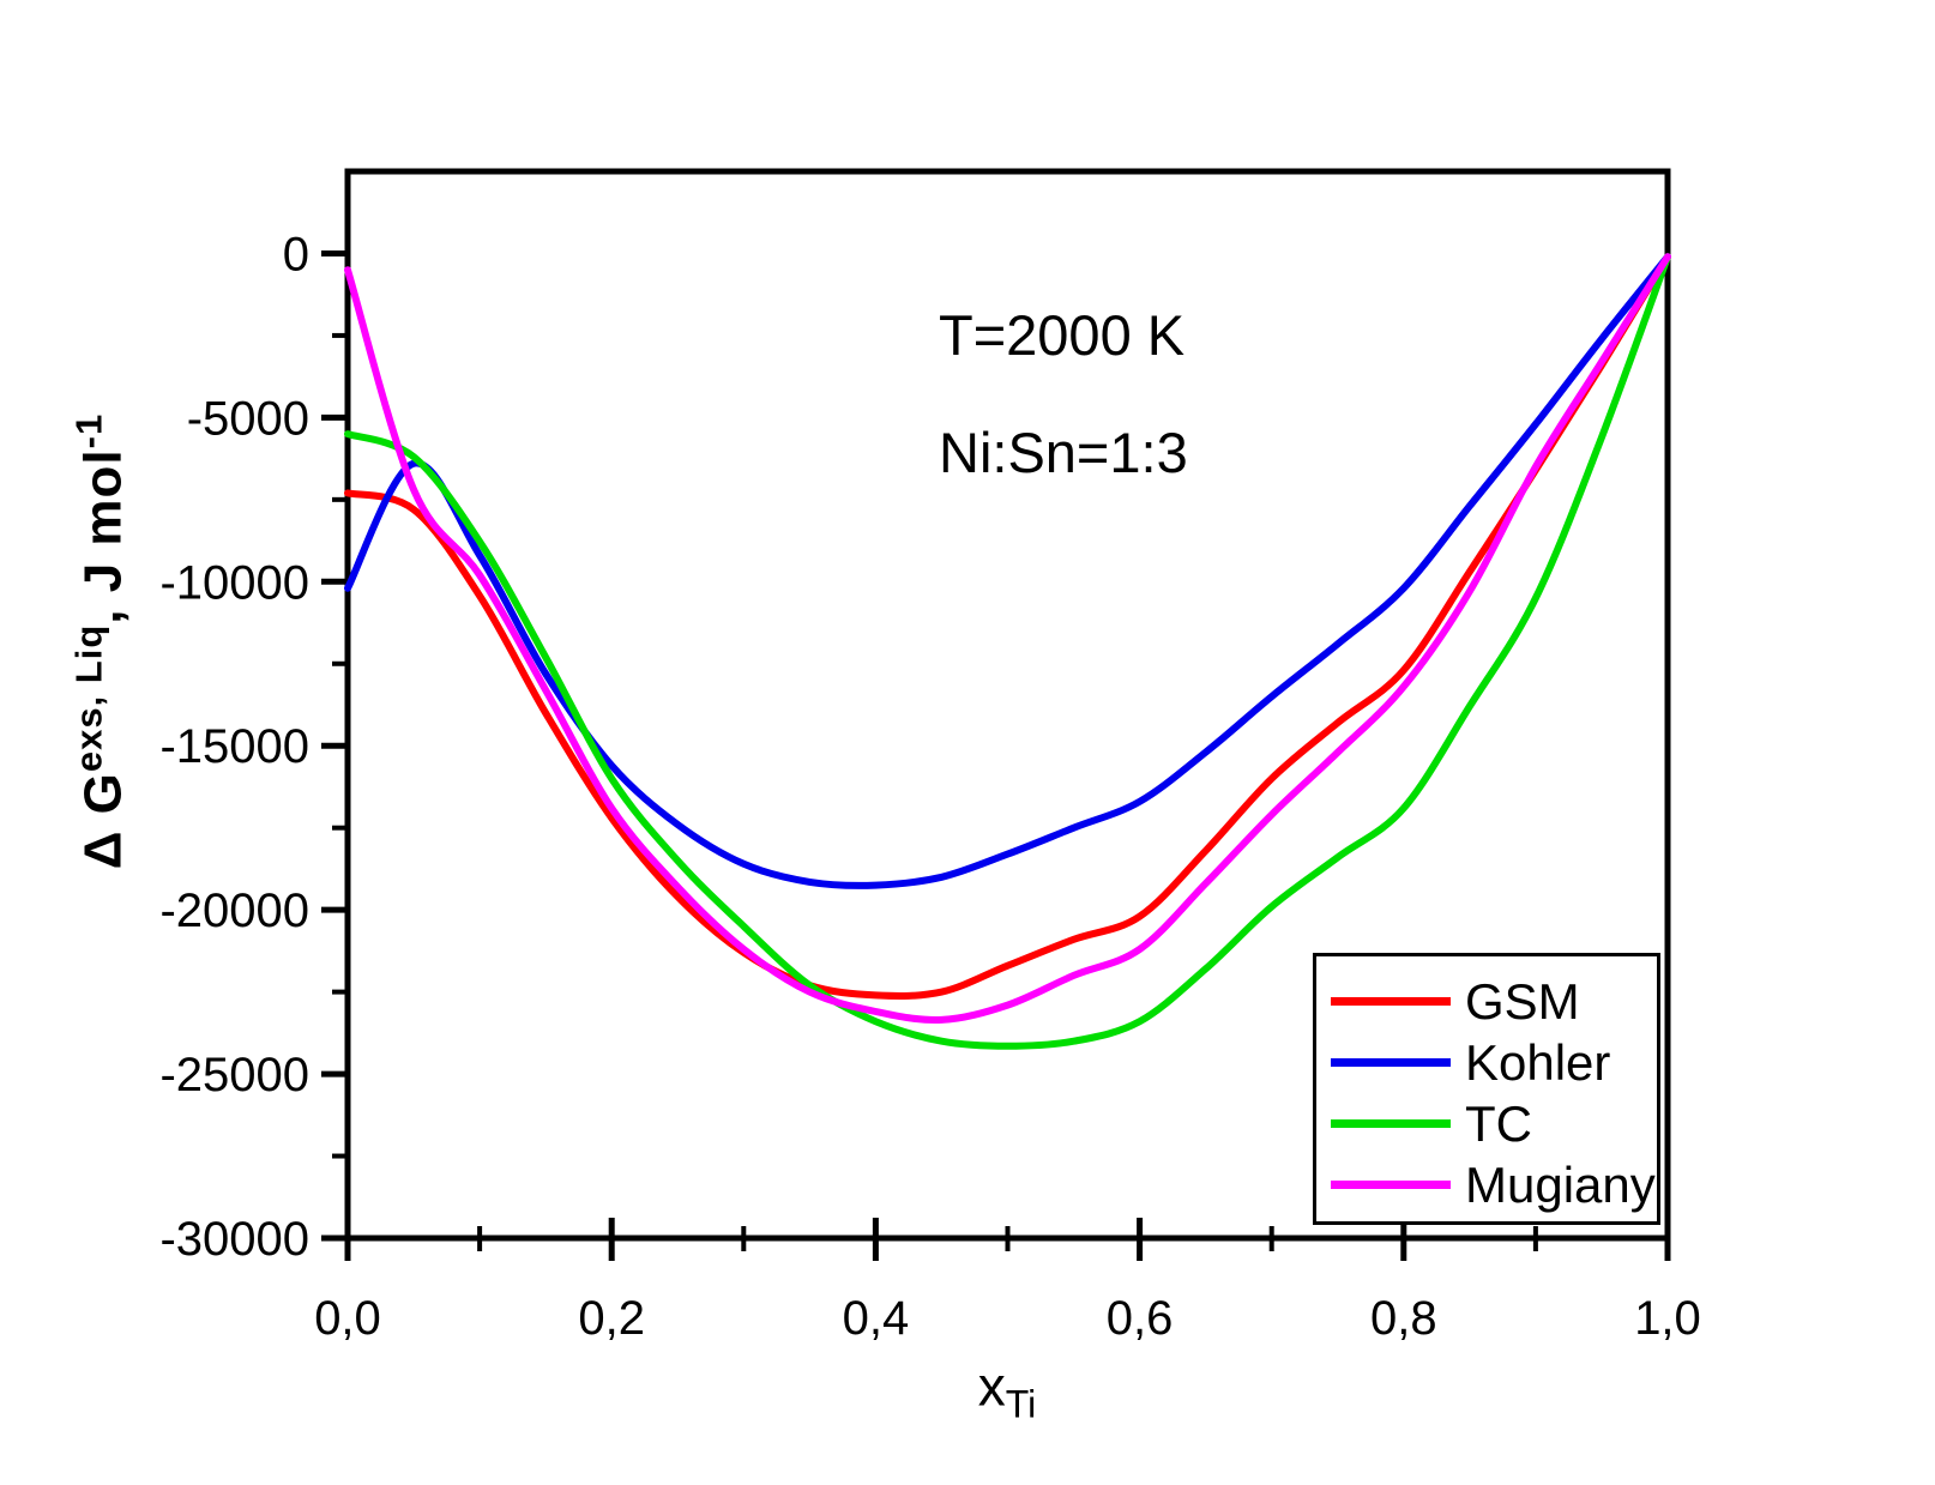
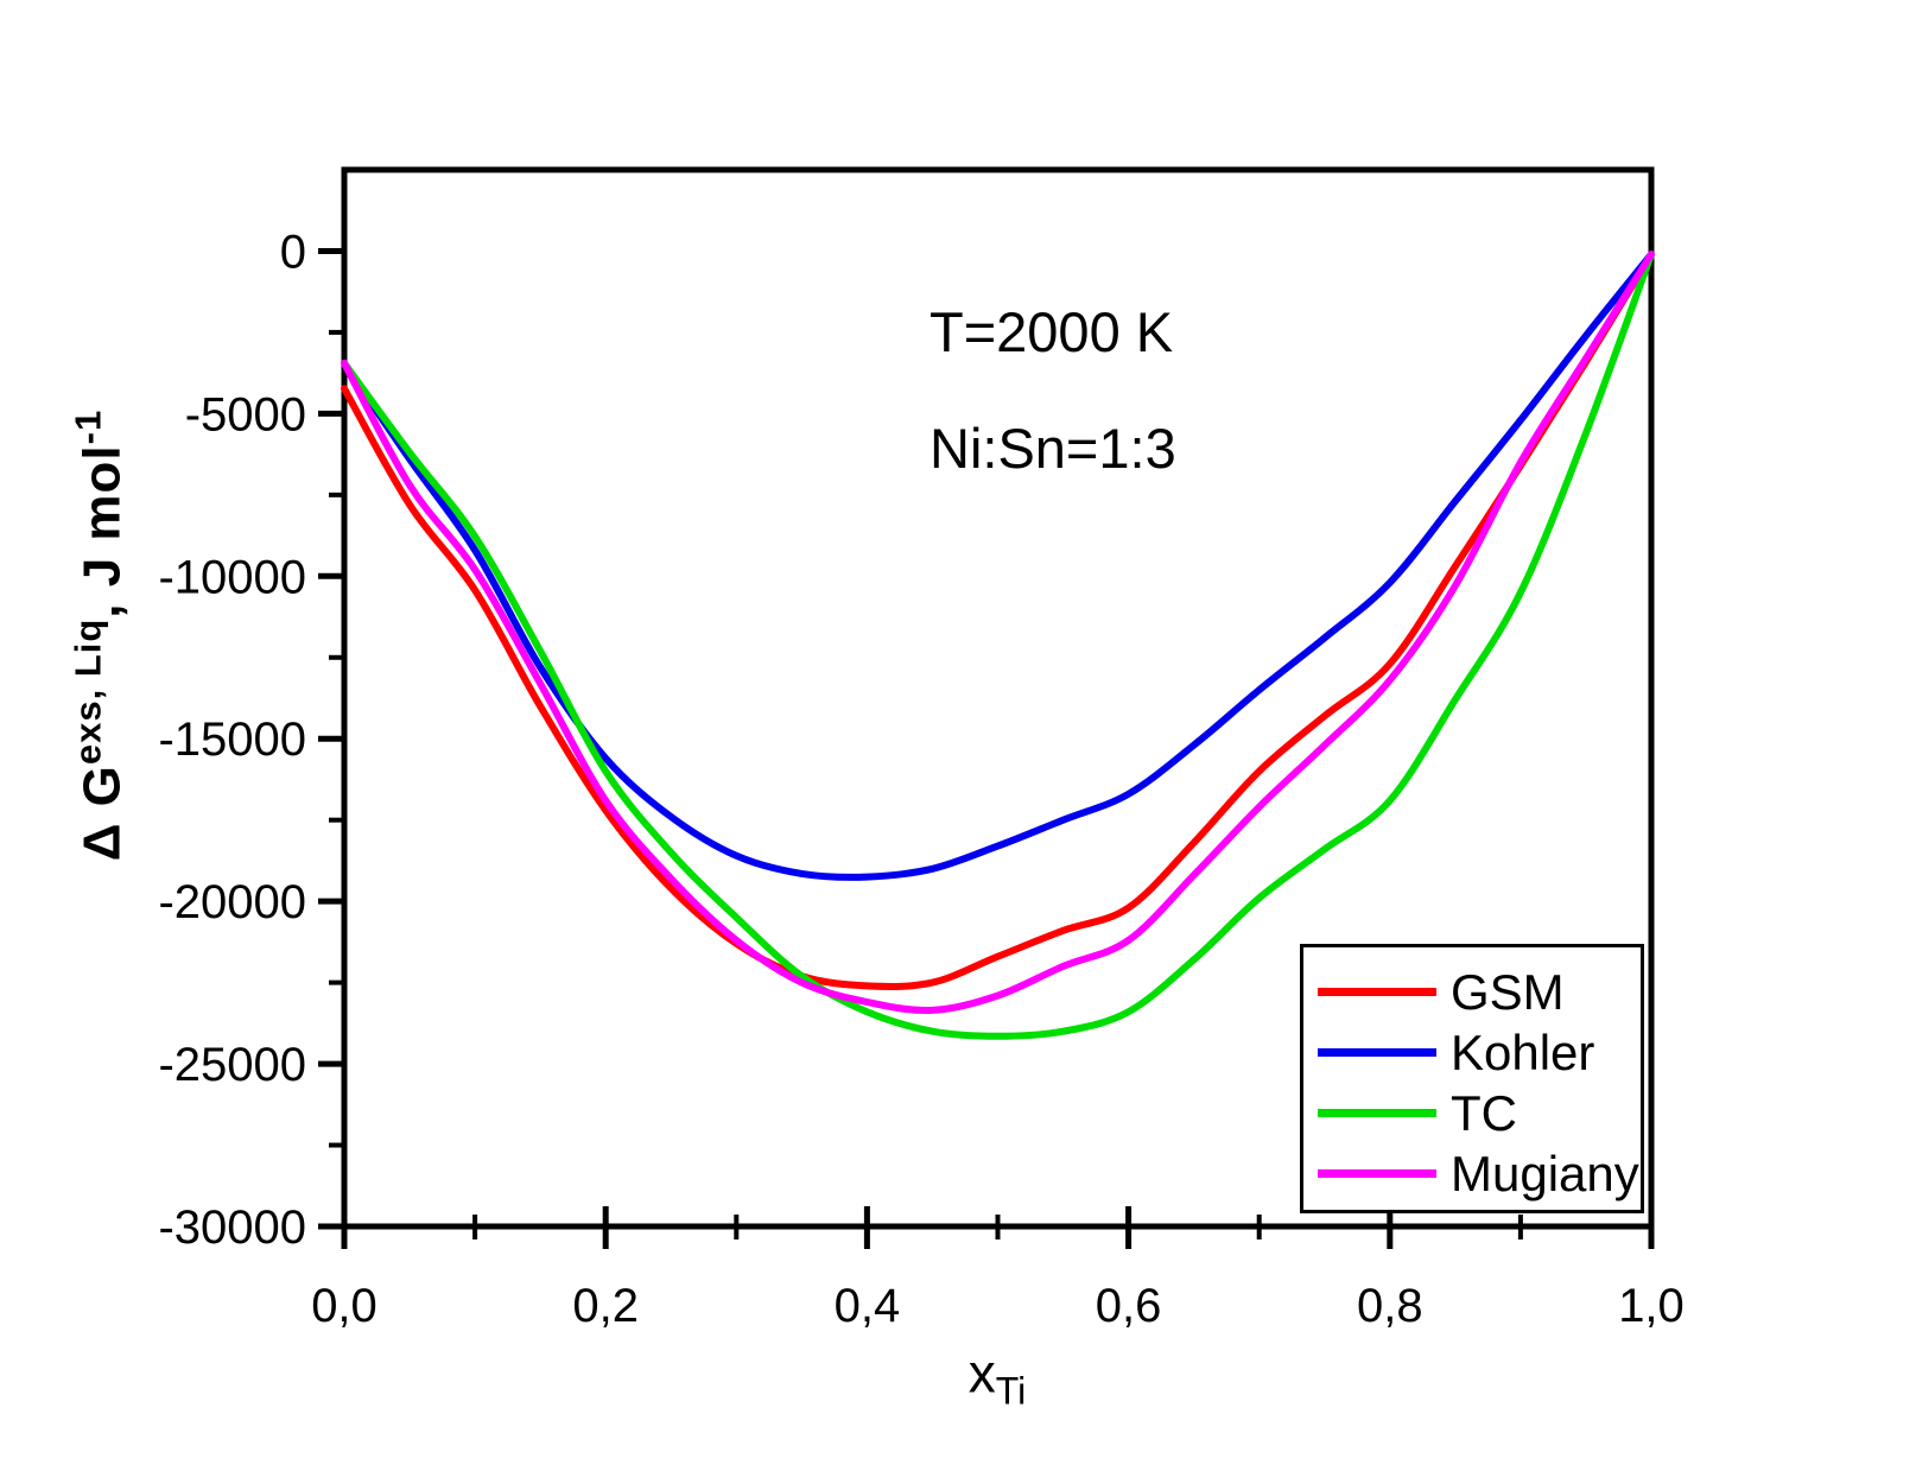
GSM/0: -7300 -> -4200
Kohler/0: -10200 -> -3400
TC/0: -5500 -> -3400
Mugiany/0: -500 -> -3400
